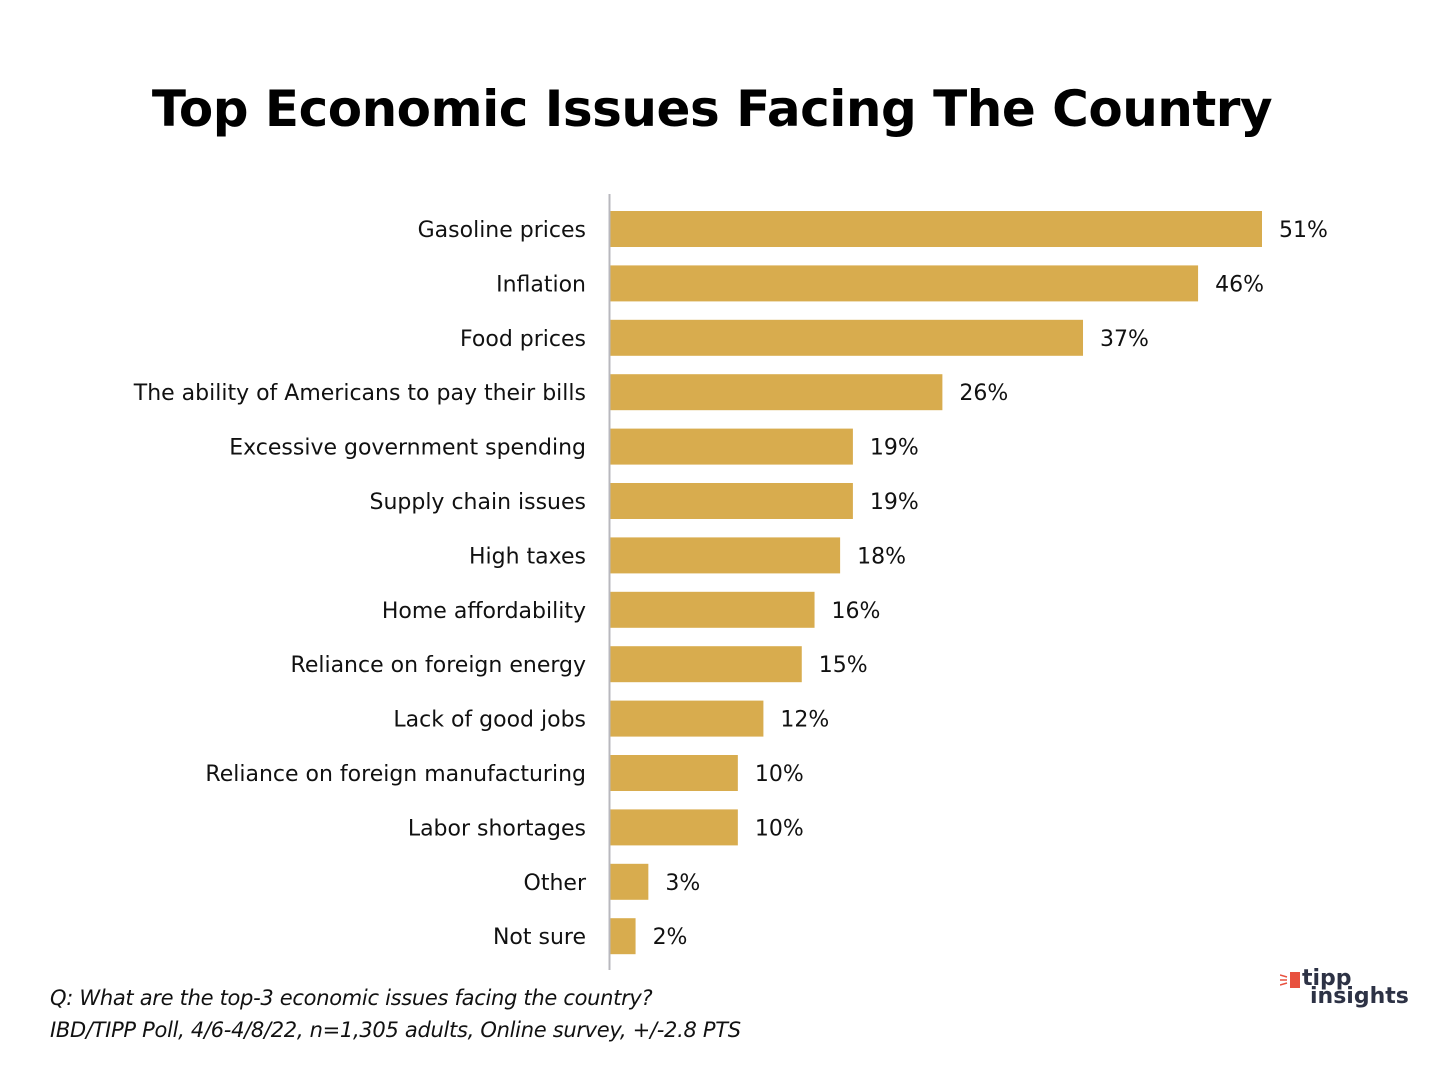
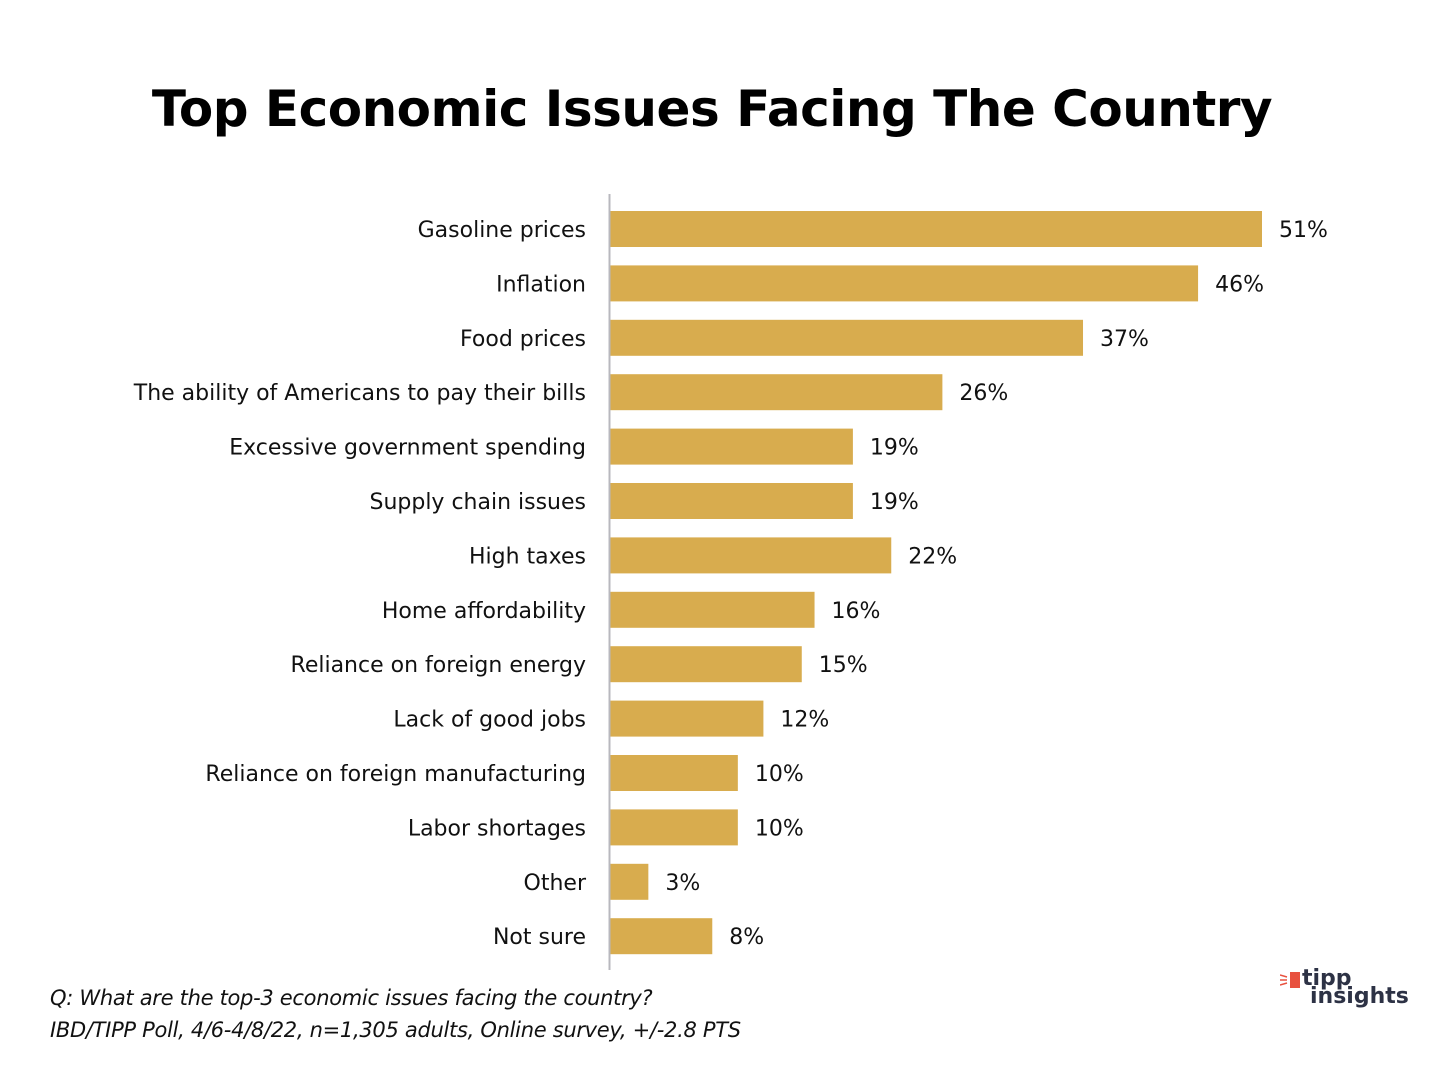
High taxes: 18% -> 22%
Not sure: 2% -> 8%
